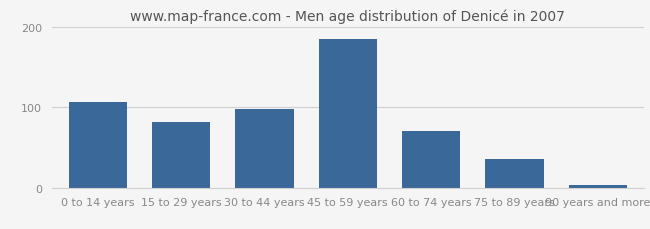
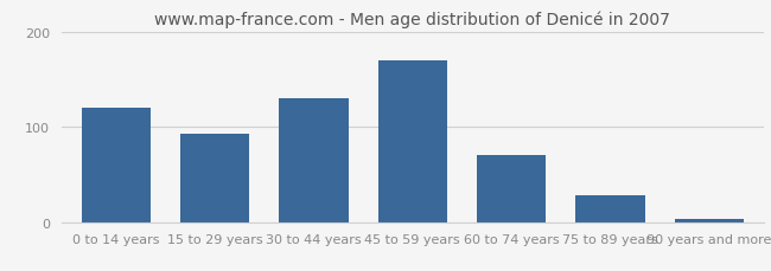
0 to 14 years: 106 -> 120
15 to 29 years: 82 -> 93
30 to 44 years: 98 -> 130
45 to 59 years: 184 -> 170
75 to 89 years: 36 -> 28
